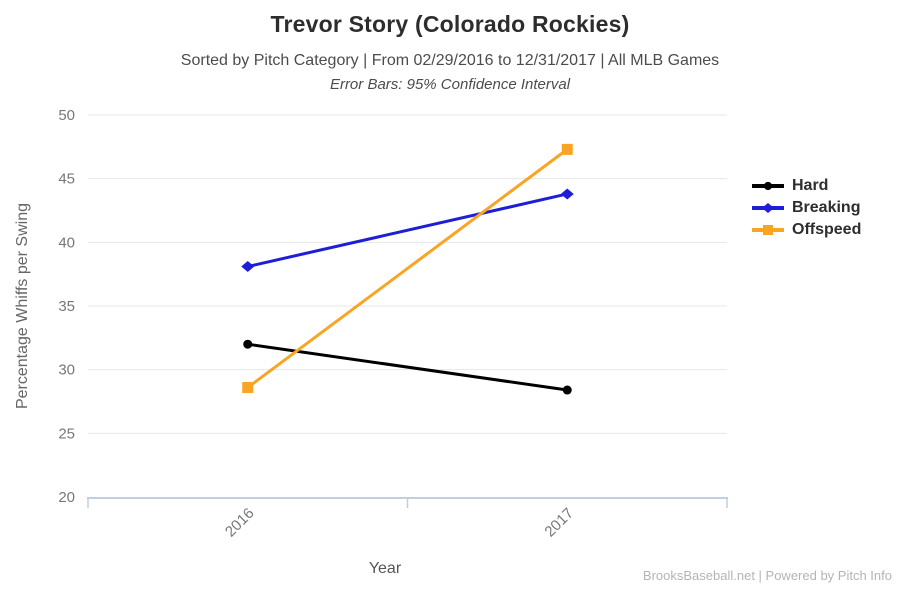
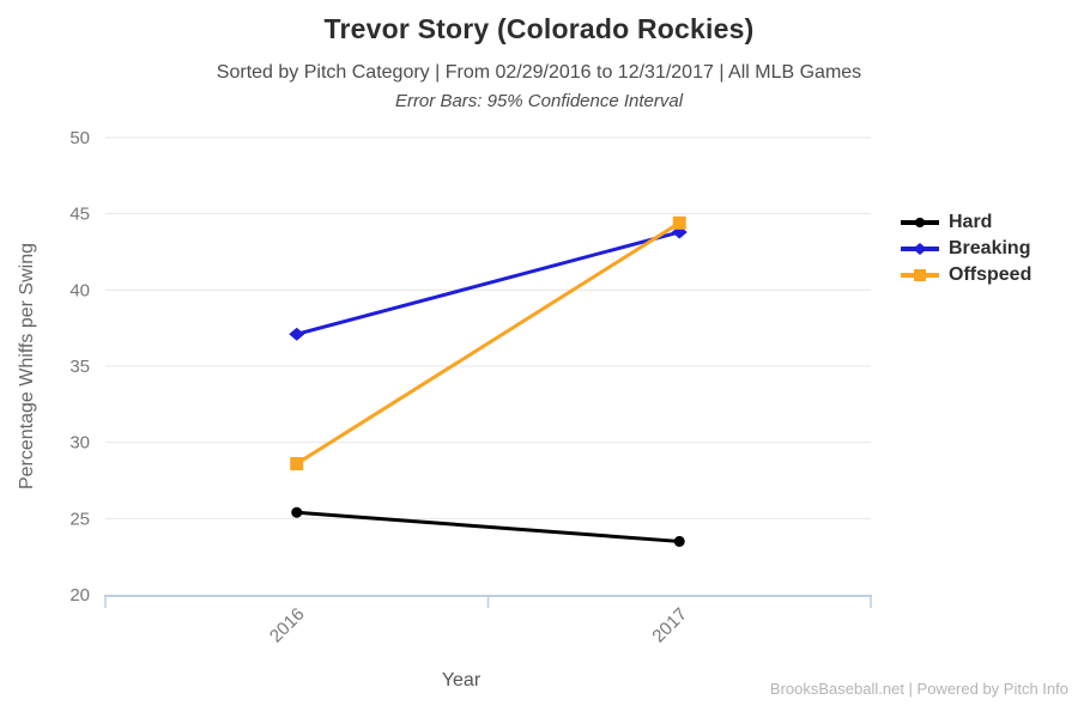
Hard/2016: 32.0 -> 25.4
Breaking/2016: 38.1 -> 37.1
Hard/2017: 28.4 -> 23.5
Offspeed/2017: 47.3 -> 44.4
